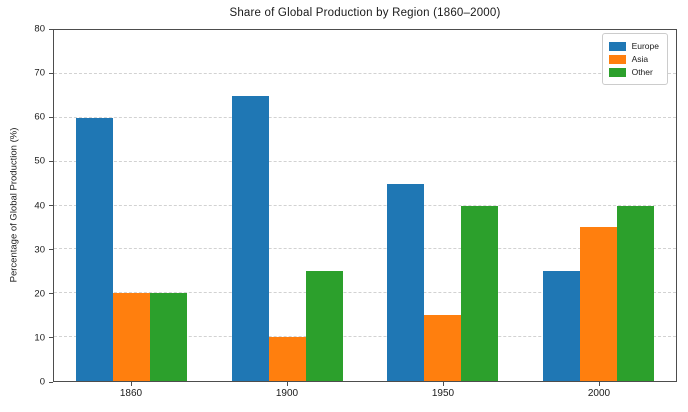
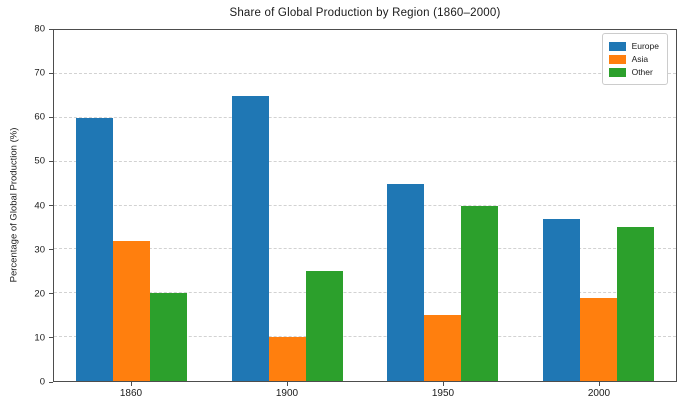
Asia/1860: 20 -> 32
Europe/2000: 25 -> 37
Asia/2000: 35 -> 19
Other/2000: 40 -> 35
